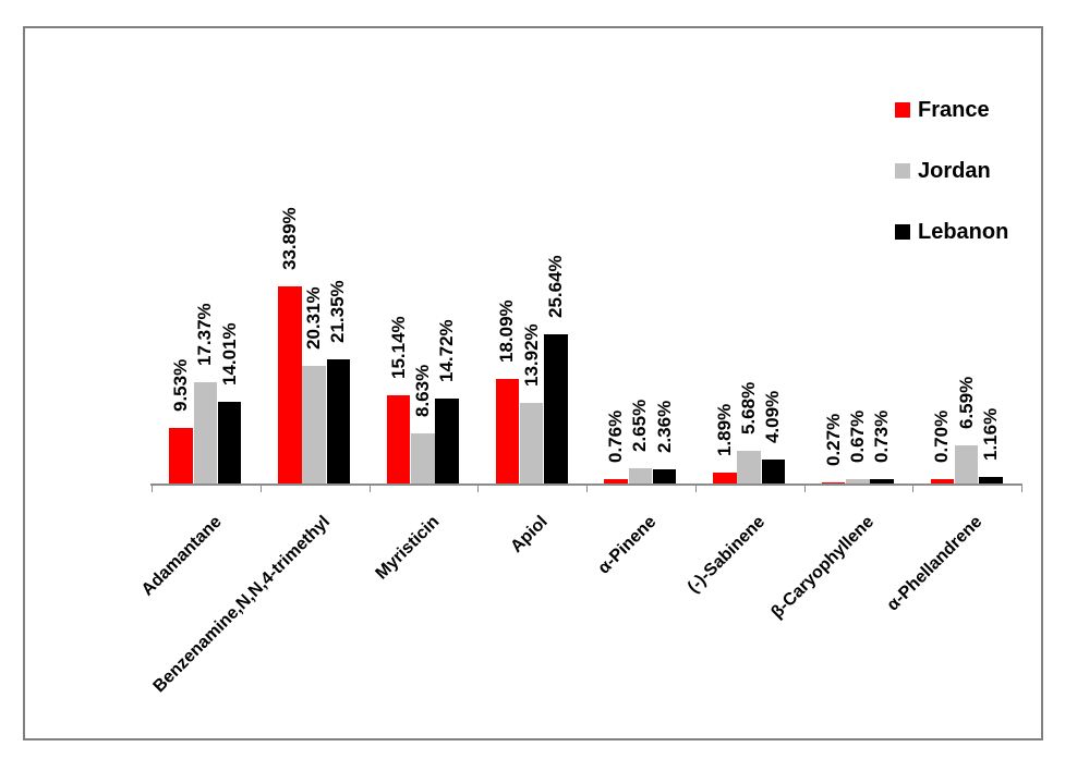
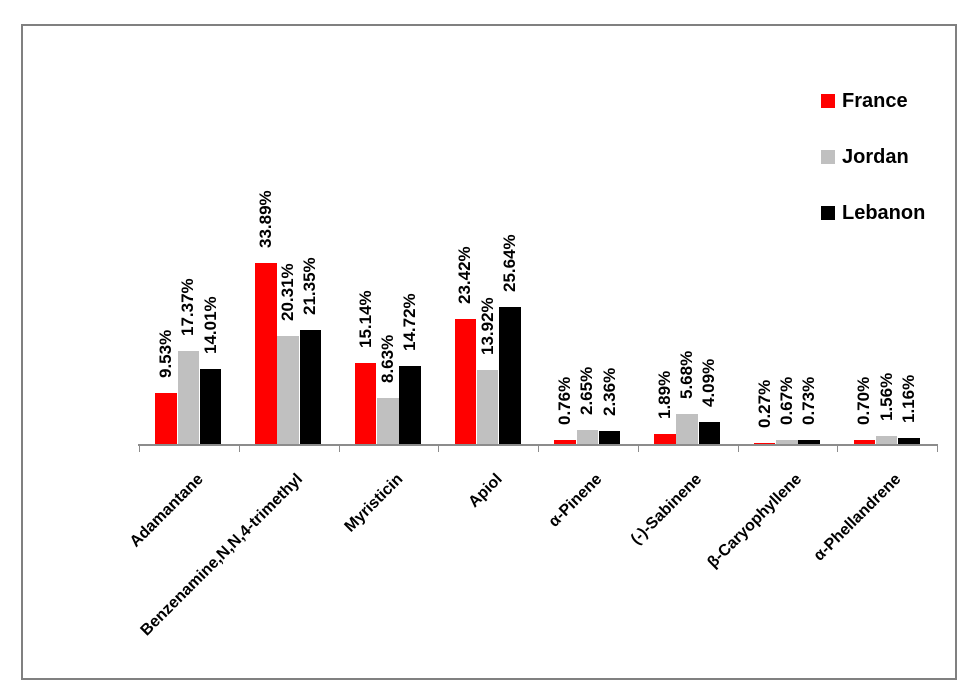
France/Apiol: 18.09% -> 23.42%
Jordan/α-Phellandrene: 6.59% -> 1.56%
